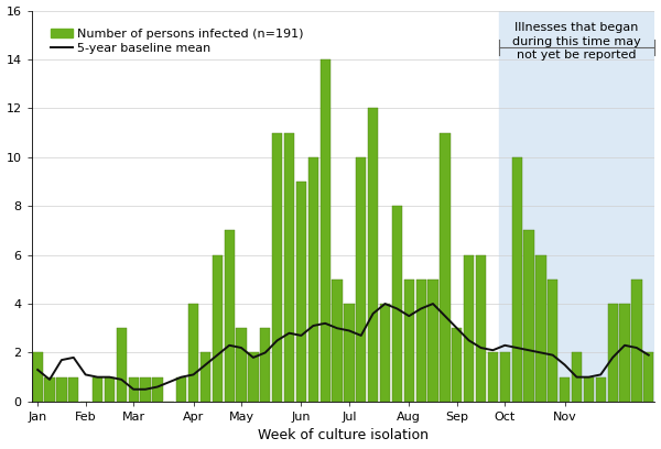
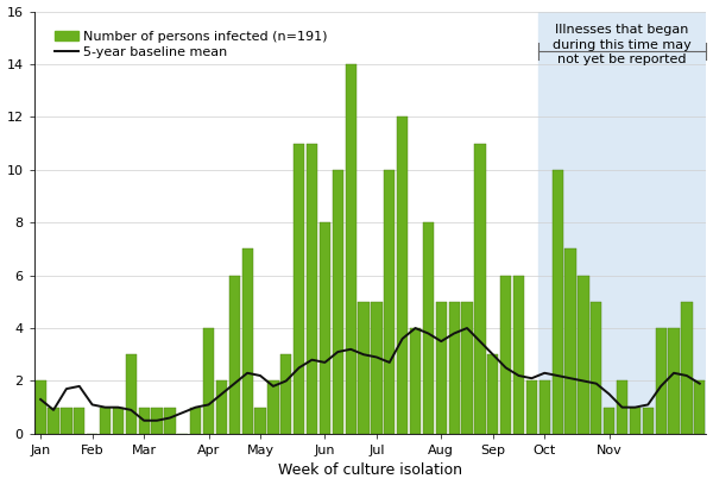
Number of persons infected (n=191)/May: 3 -> 1
Number of persons infected (n=191)/Jun: 9 -> 8
Number of persons infected (n=191)/Jul: 4 -> 5
